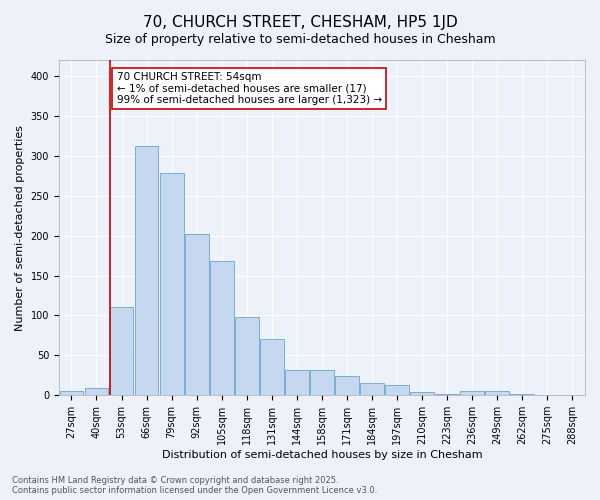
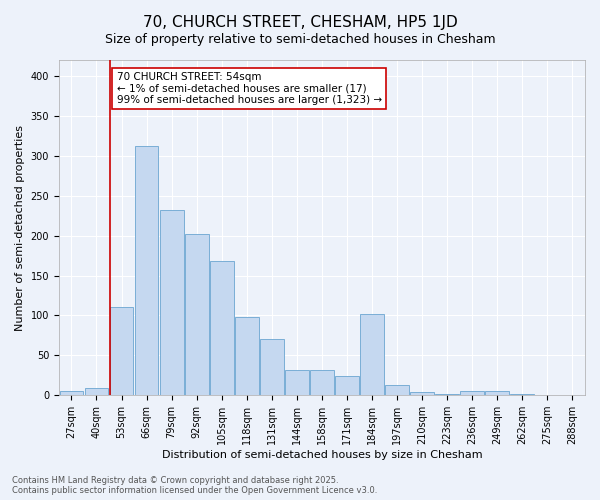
79sqm: 278 -> 232
184sqm: 15 -> 102
